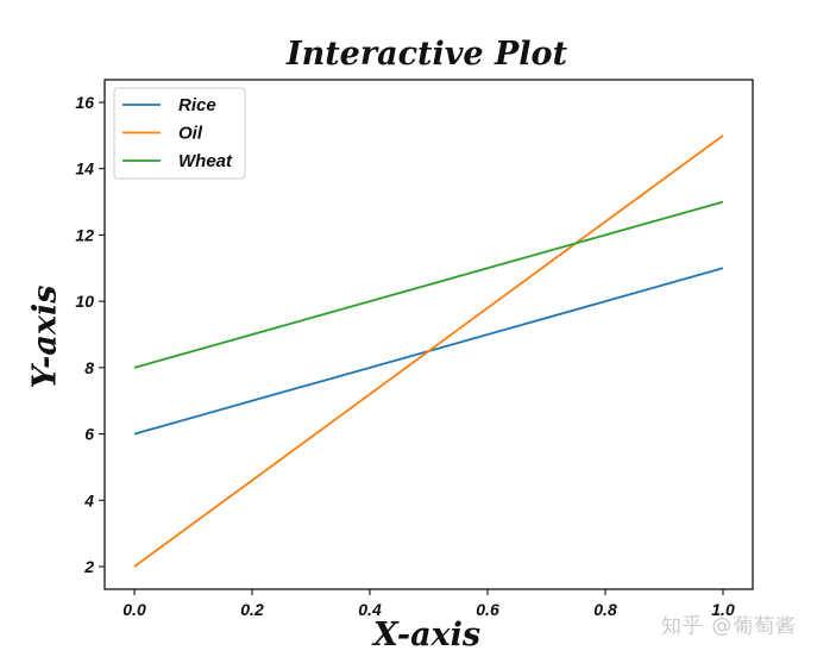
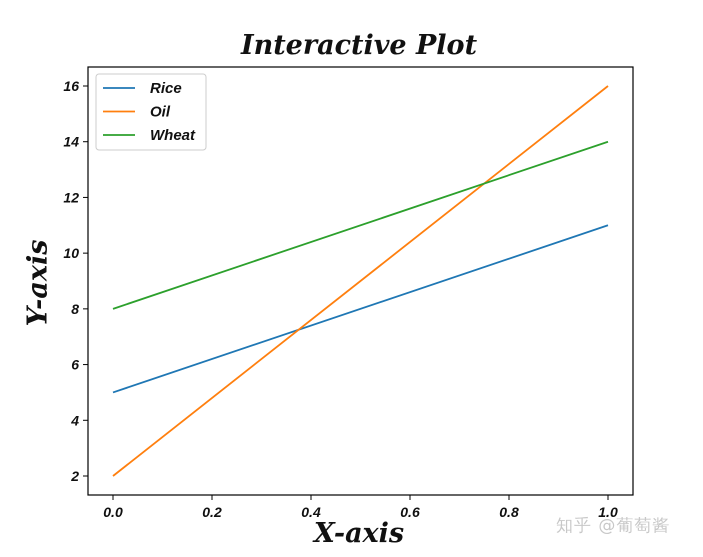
Rice/0.0: 6 -> 5
Oil/1.0: 15 -> 16
Wheat/1.0: 13 -> 14
